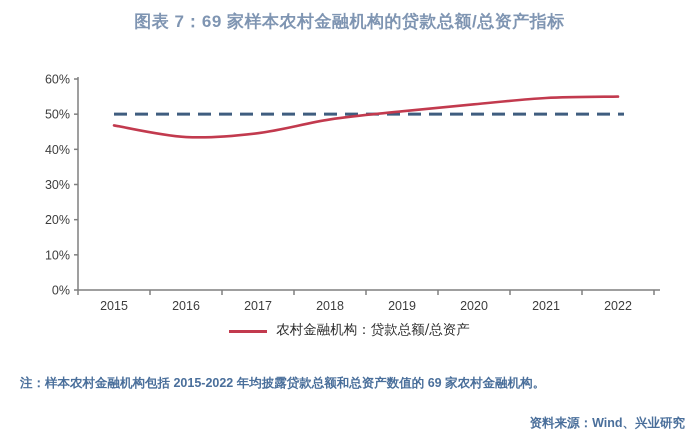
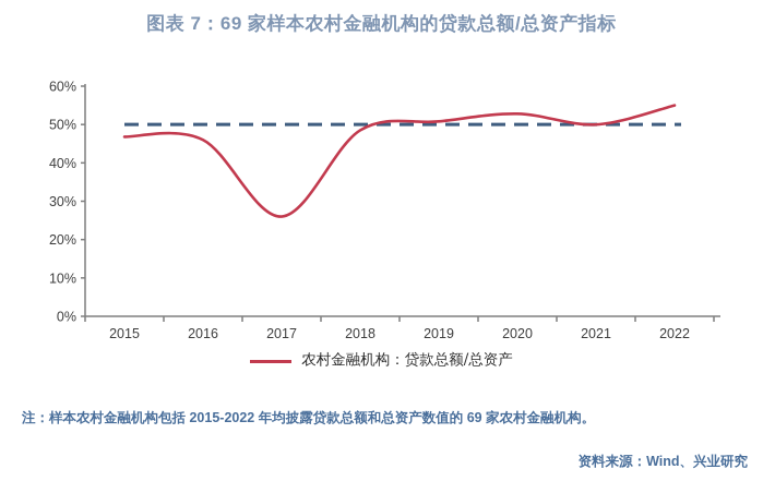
2016: 44% -> 46%
2017: 45% -> 26%
2021: 55% -> 50%
